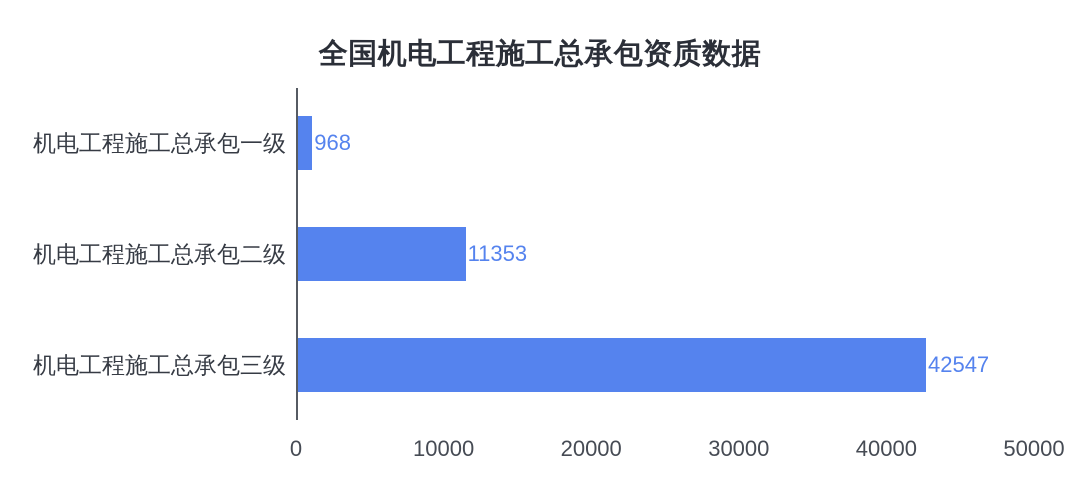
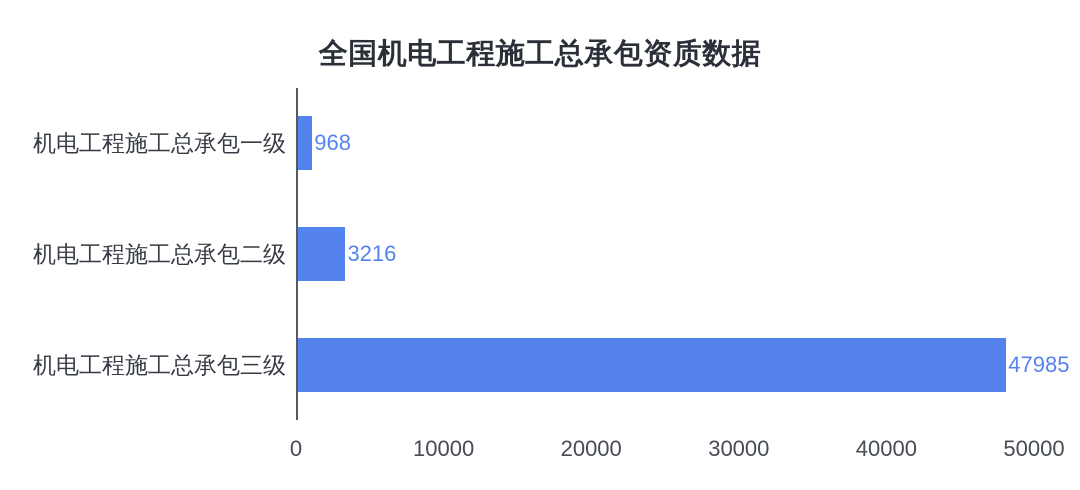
机电工程施工总承包二级: 11353 -> 3216
机电工程施工总承包三级: 42547 -> 47985
